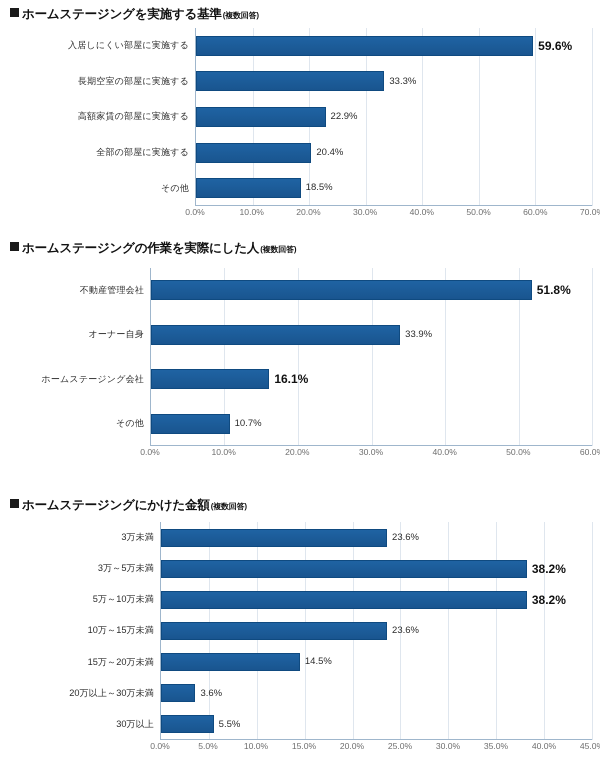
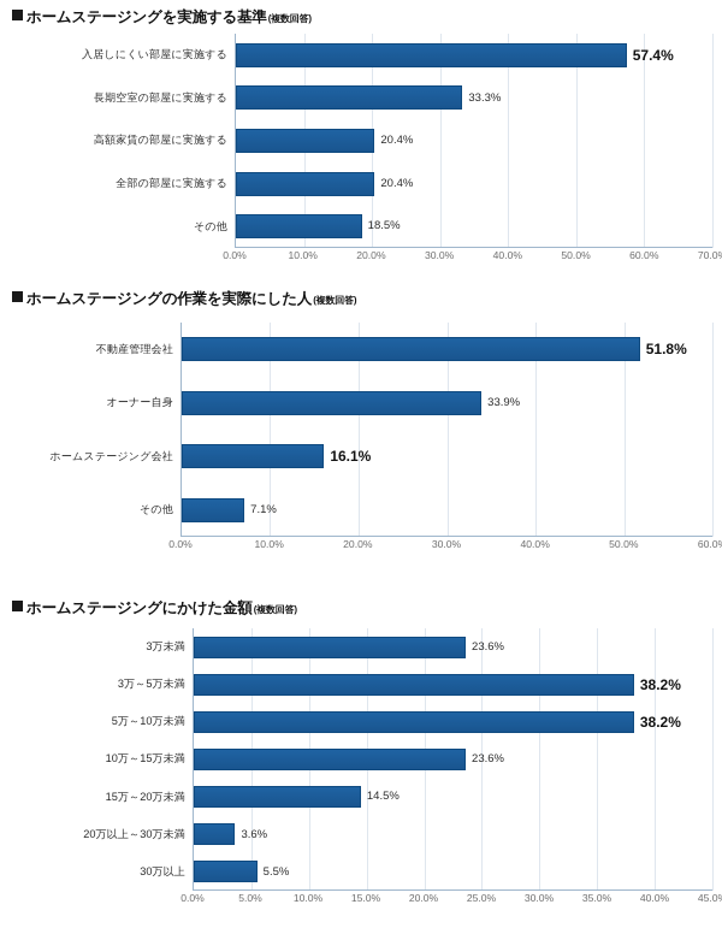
ホームステージングを実施する基準 (複数回答)/入居しにくい部屋に実施する: 59.6% -> 57.4%
ホームステージングを実施する基準 (複数回答)/高額家賃の部屋に実施する: 22.9% -> 20.4%
ホームステージングの作業を実際にした人 (複数回答)/その他: 10.7% -> 7.1%
